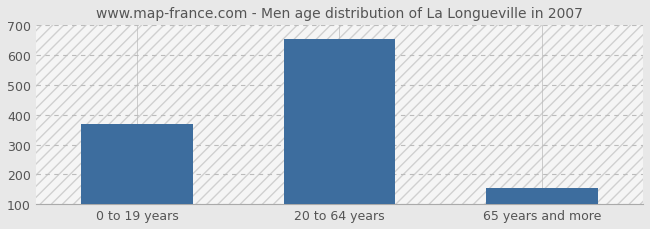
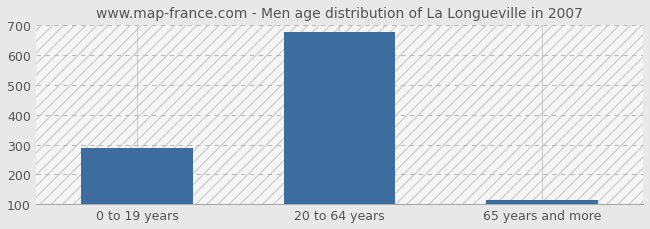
0 to 19 years: 370 -> 288
20 to 64 years: 655 -> 678
65 years and more: 155 -> 113
